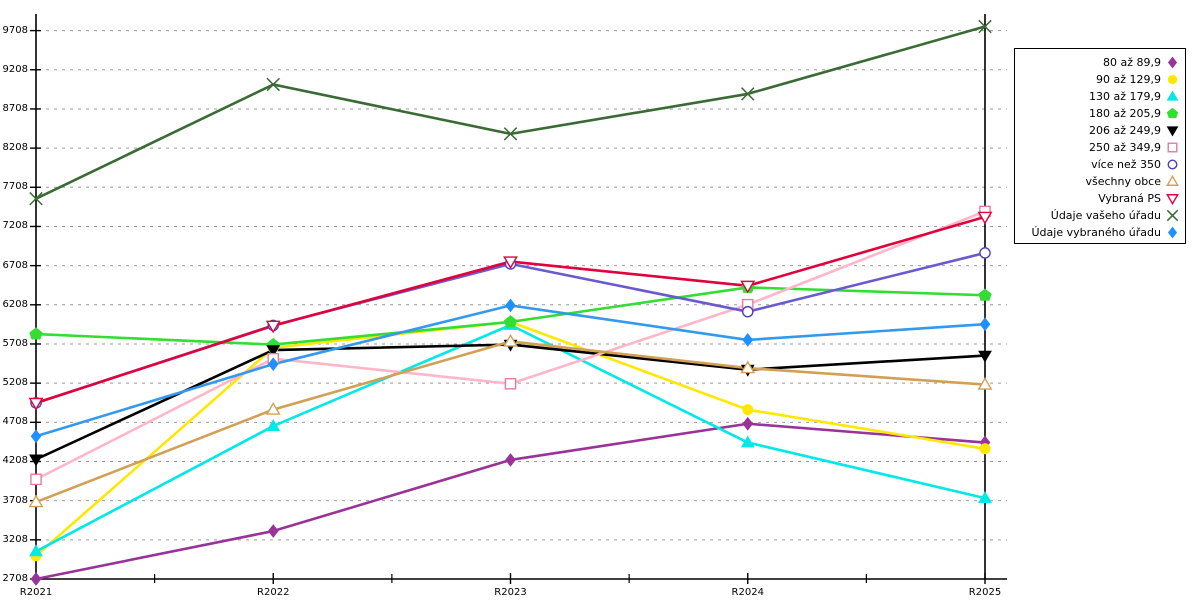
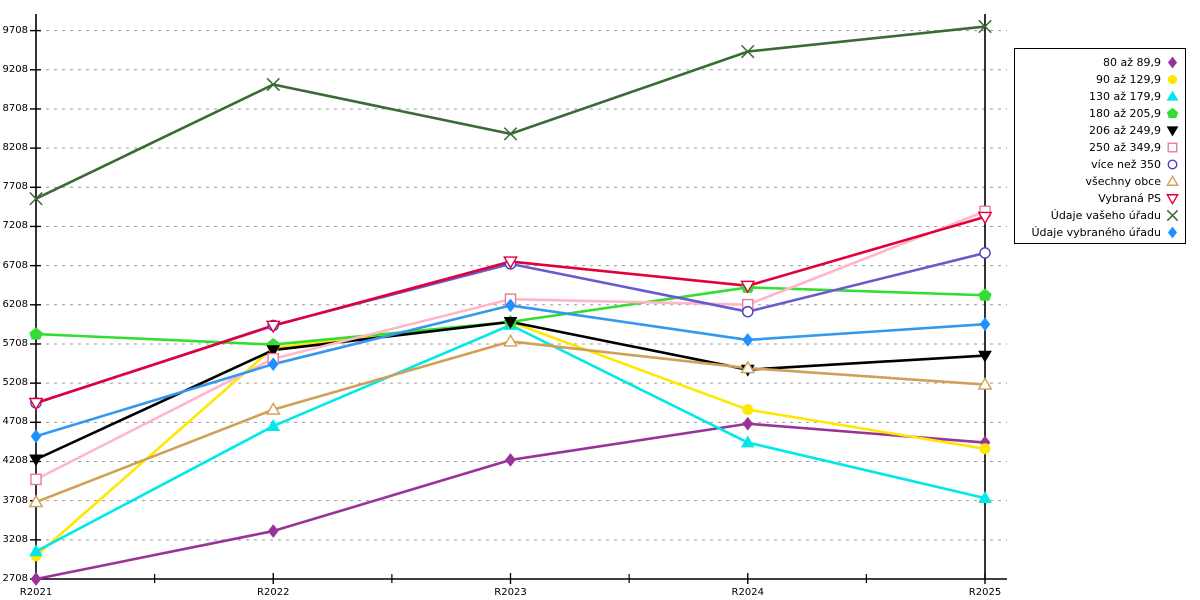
206 až 249,9/R2023: 5700 -> 6000
250 až 349,9/R2023: 5200 -> 6300
Údaje vašeho úřadu/R2024: 8900 -> 9400
